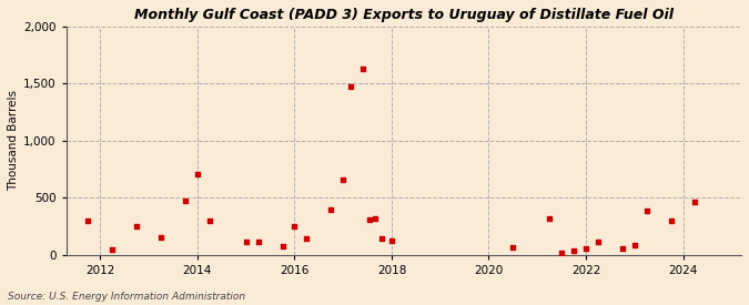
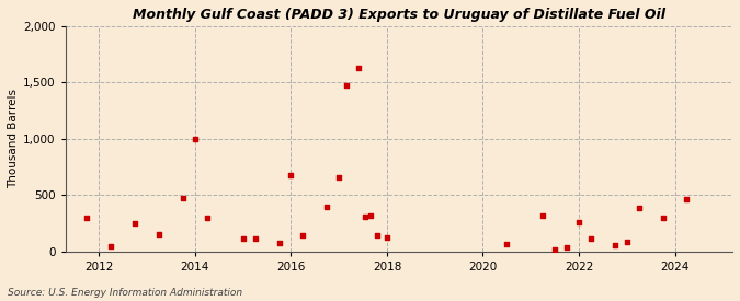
2014: 710 -> 1,000
2016: 250 -> 680
2022: 60 -> 260
